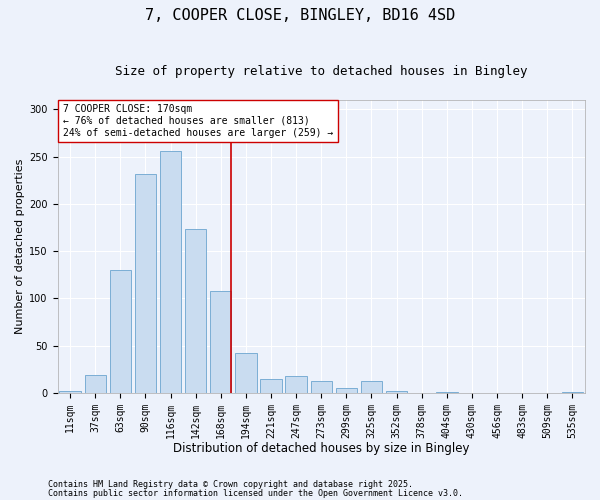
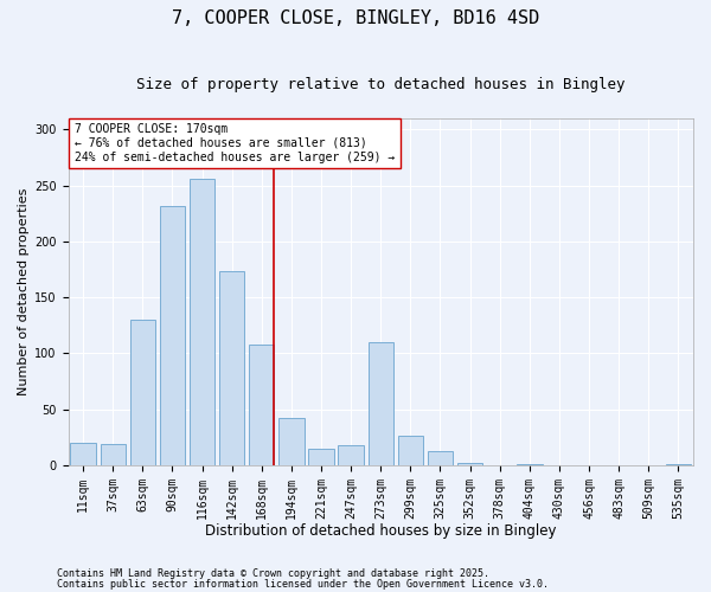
11sqm: 2 -> 20
273sqm: 13 -> 110
299sqm: 5 -> 26
